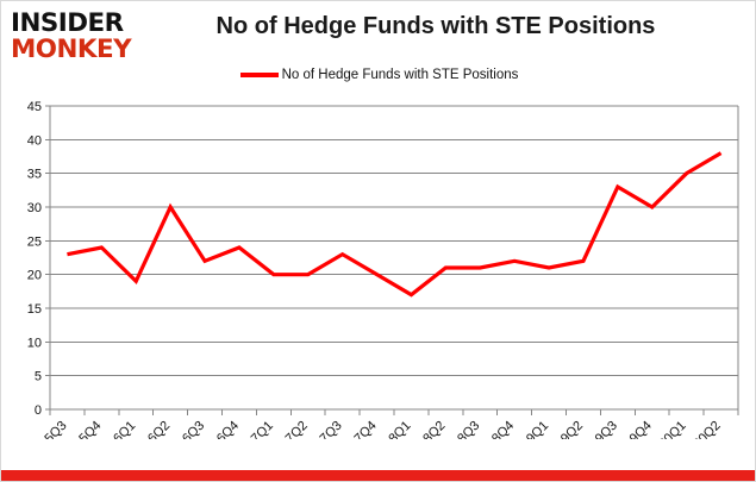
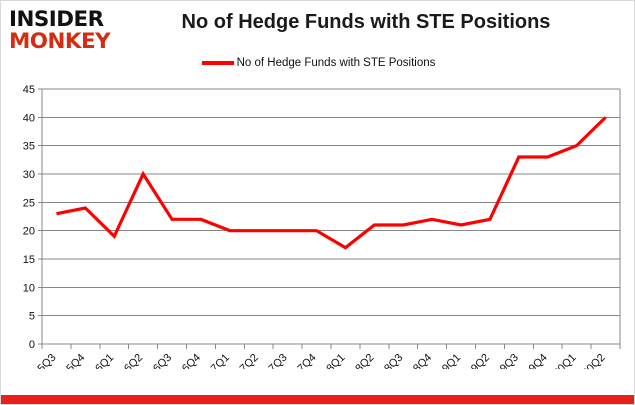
16Q4: 24 -> 22
17Q3: 23 -> 20
19Q4: 30 -> 33
20Q2: 38 -> 40
